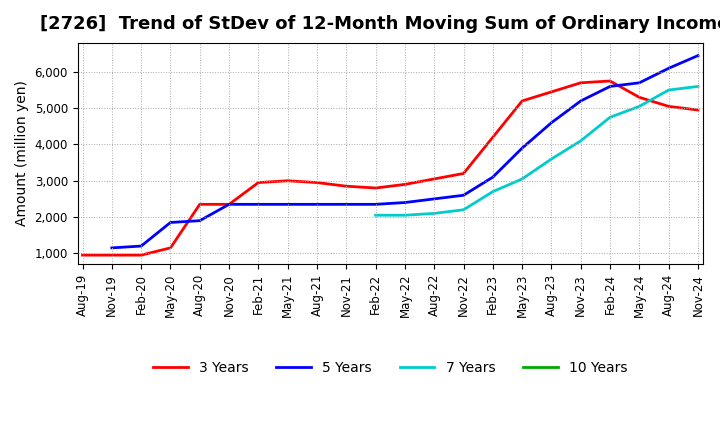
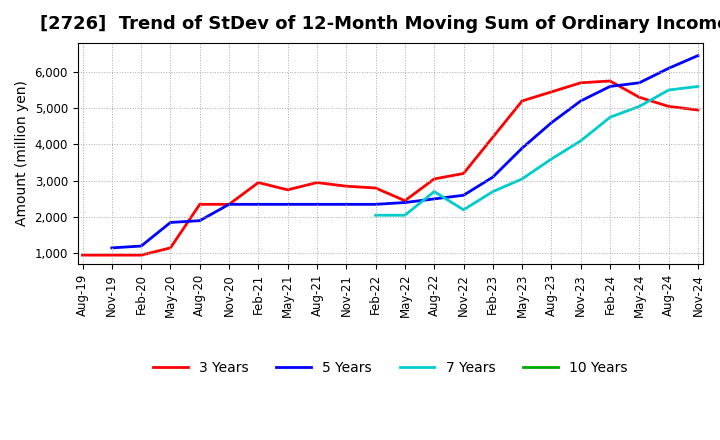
3 Years/May-21: 3,000 -> 2,750
3 Years/May-22: 2,900 -> 2,450
7 Years/Aug-22: 2,100 -> 2,700
